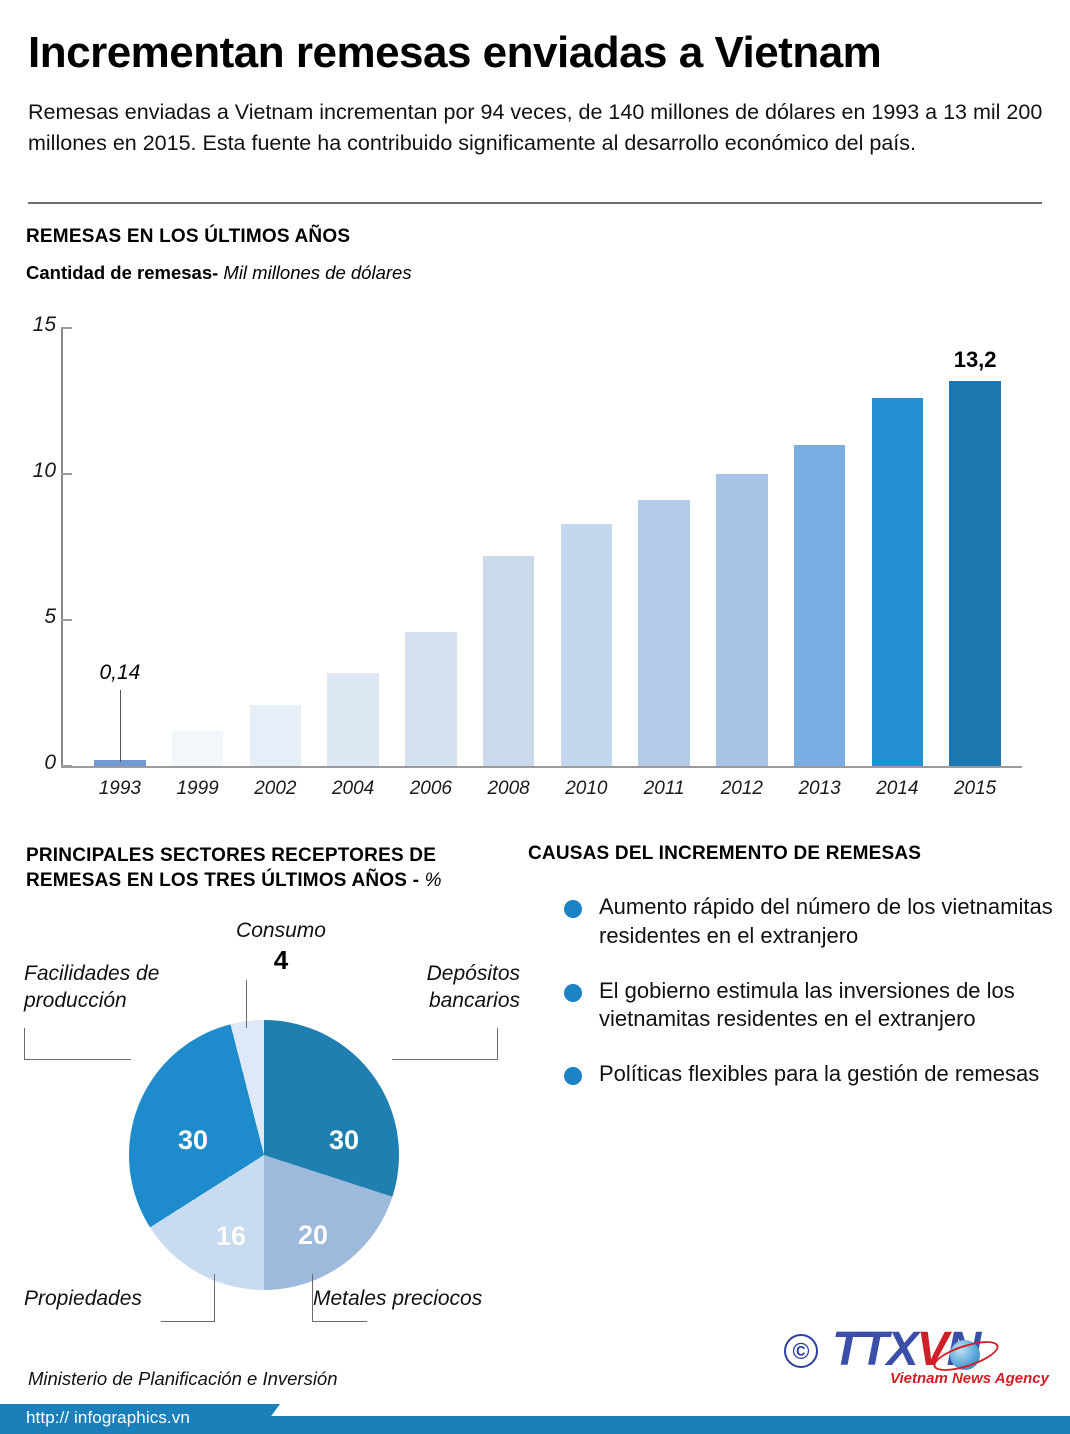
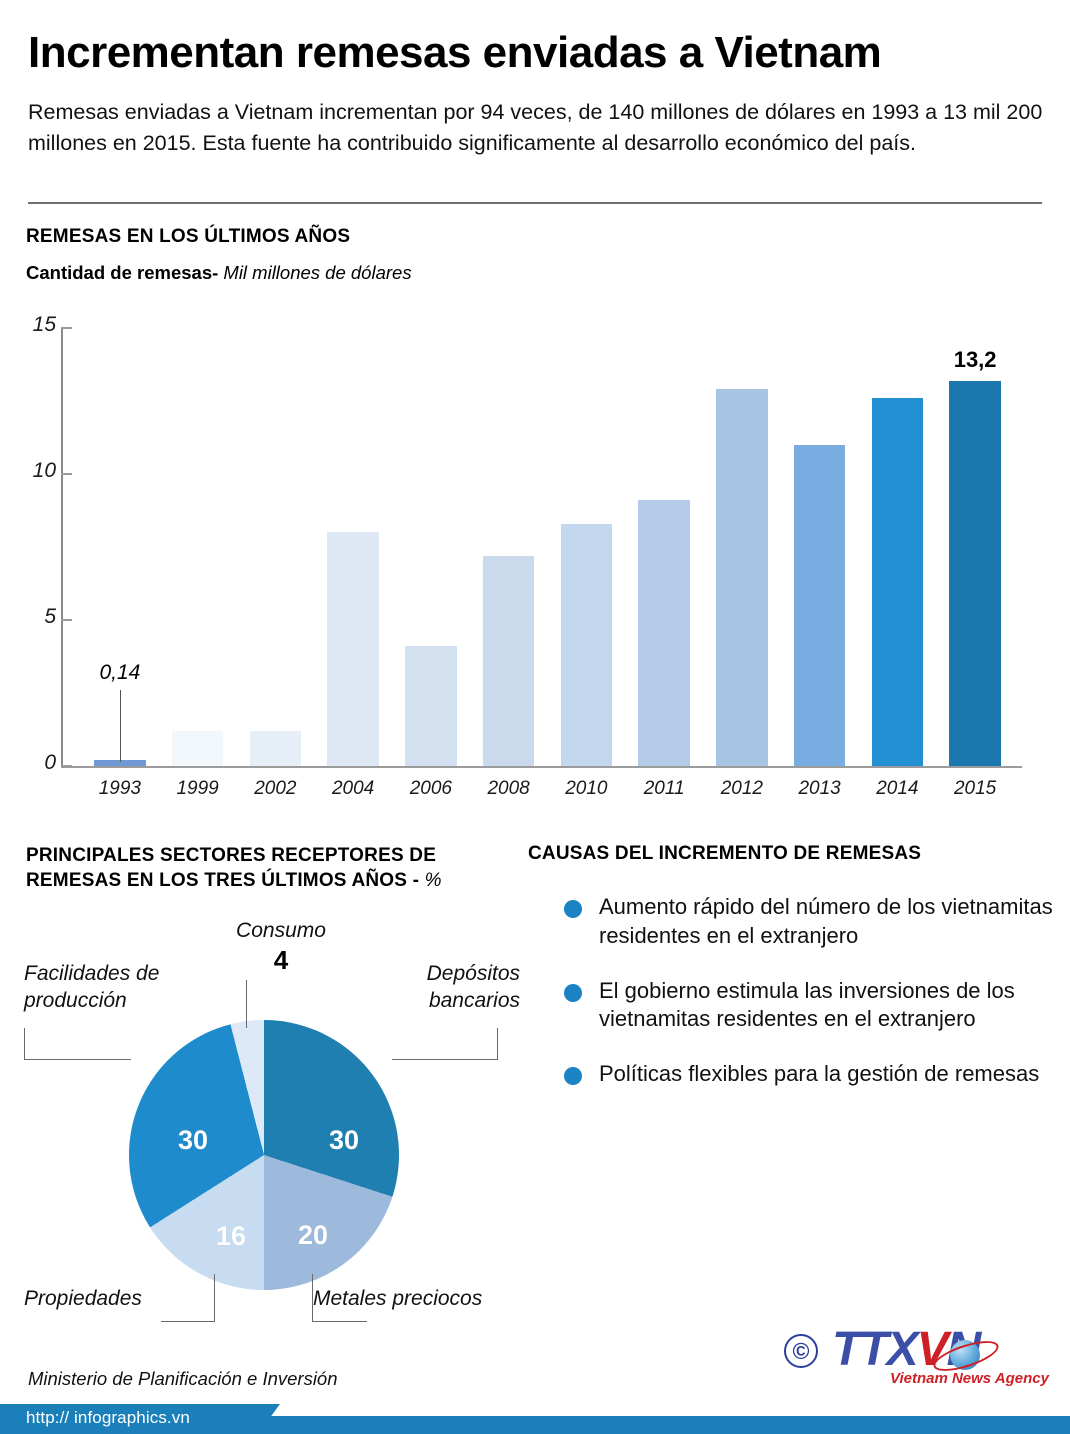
2002: 2.1 -> 1.2
2004: 3.2 -> 8.0
2006: 4.6 -> 4.1
2012: 10.0 -> 12.9
